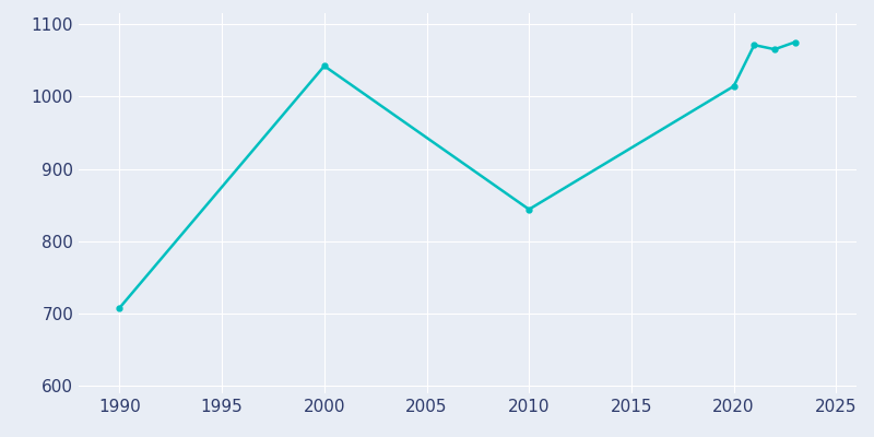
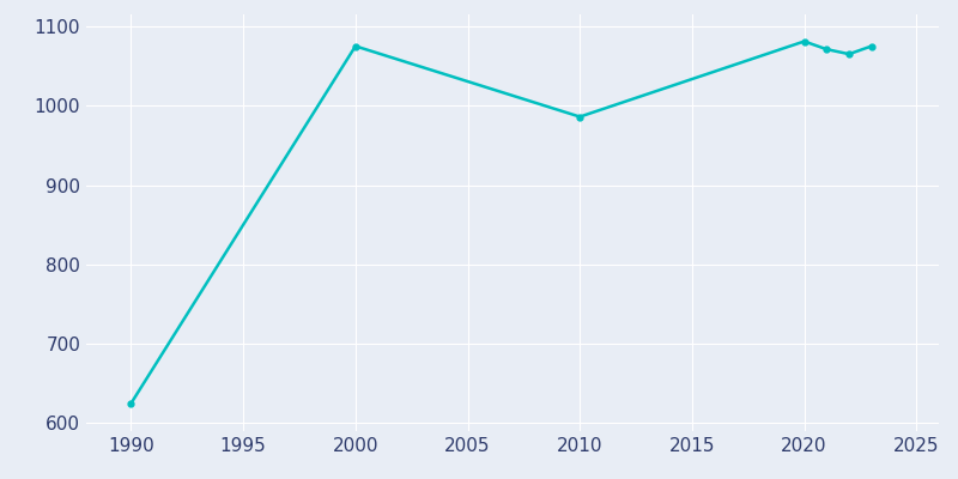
1990: 708 -> 625
2000: 1042 -> 1075
2010: 844 -> 986
2020: 1014 -> 1081
